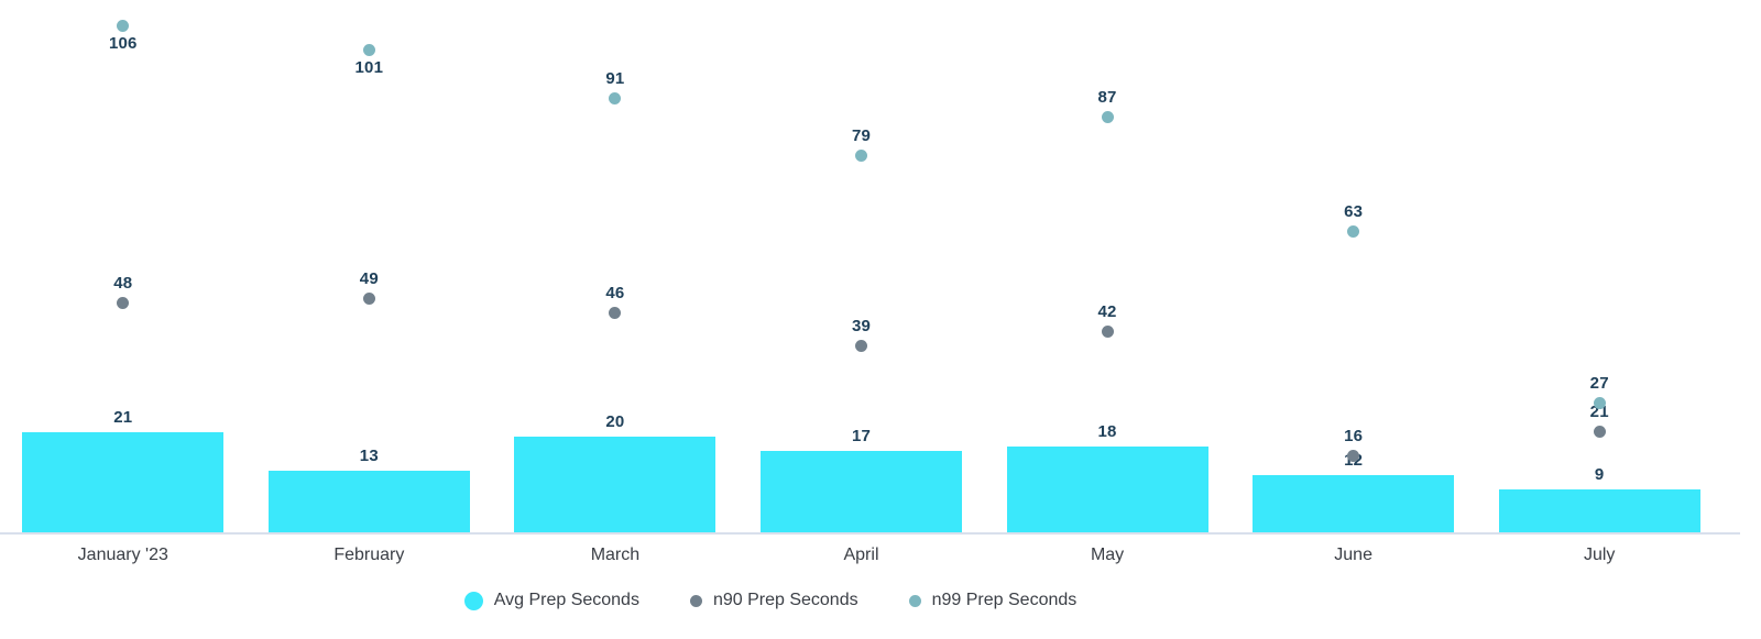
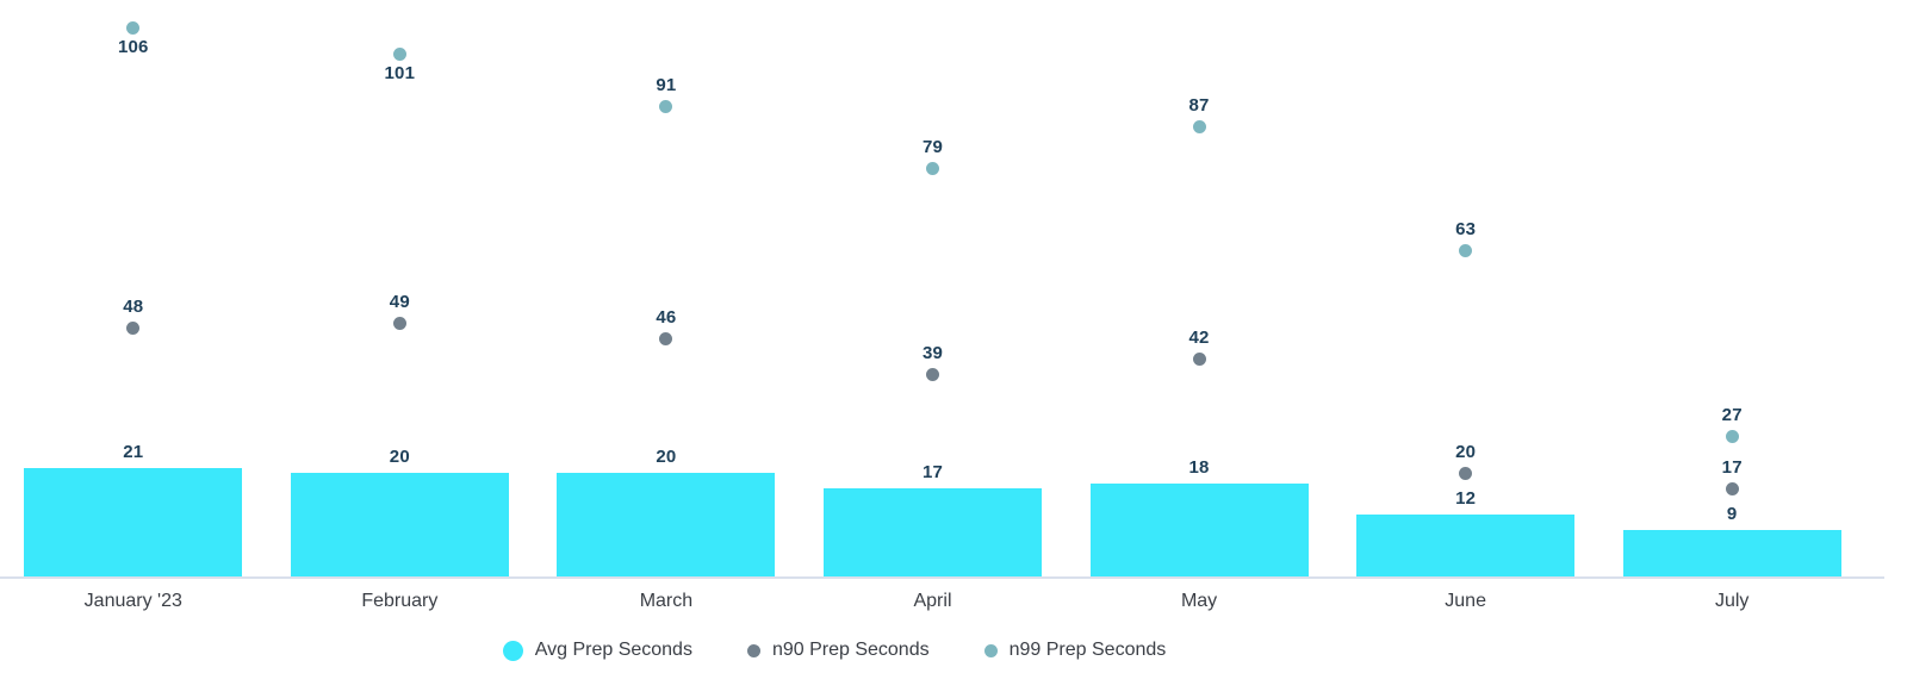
Avg Prep Seconds/February: 13 -> 20
n90 Prep Seconds/June: 16 -> 20
n90 Prep Seconds/July: 21 -> 17
